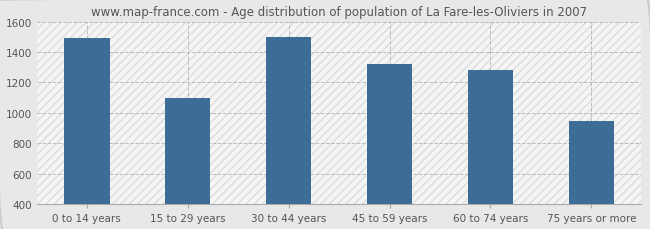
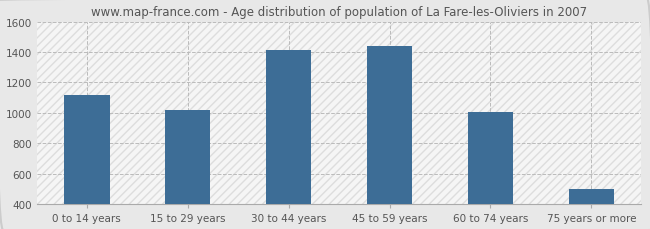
0 to 14 years: 1490 -> 1120
15 to 29 years: 1100 -> 1020
30 to 44 years: 1500 -> 1420
45 to 59 years: 1320 -> 1440
60 to 74 years: 1280 -> 1000
75 years or more: 950 -> 500
